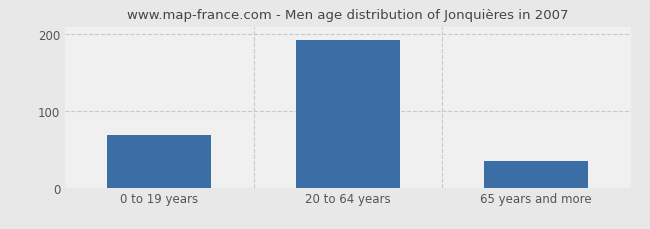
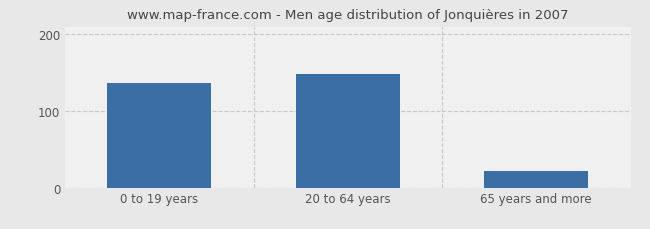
0 to 19 years: 68 -> 136
20 to 64 years: 192 -> 148
65 years and more: 35 -> 22
